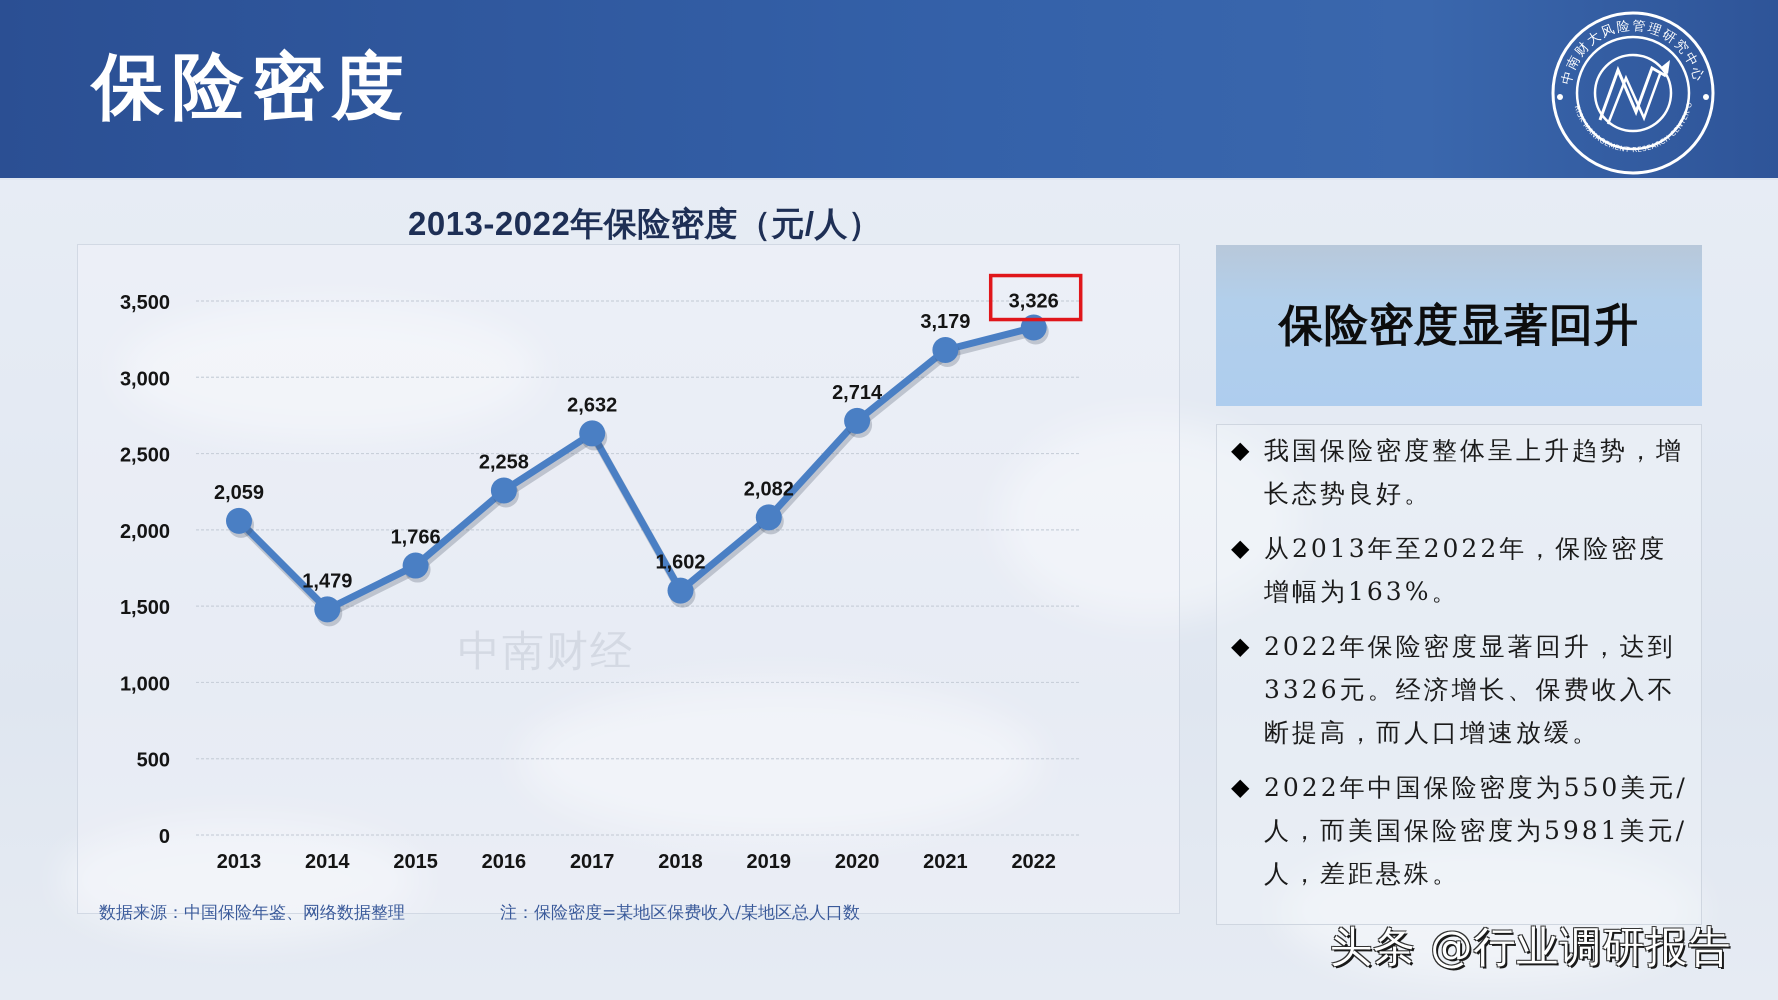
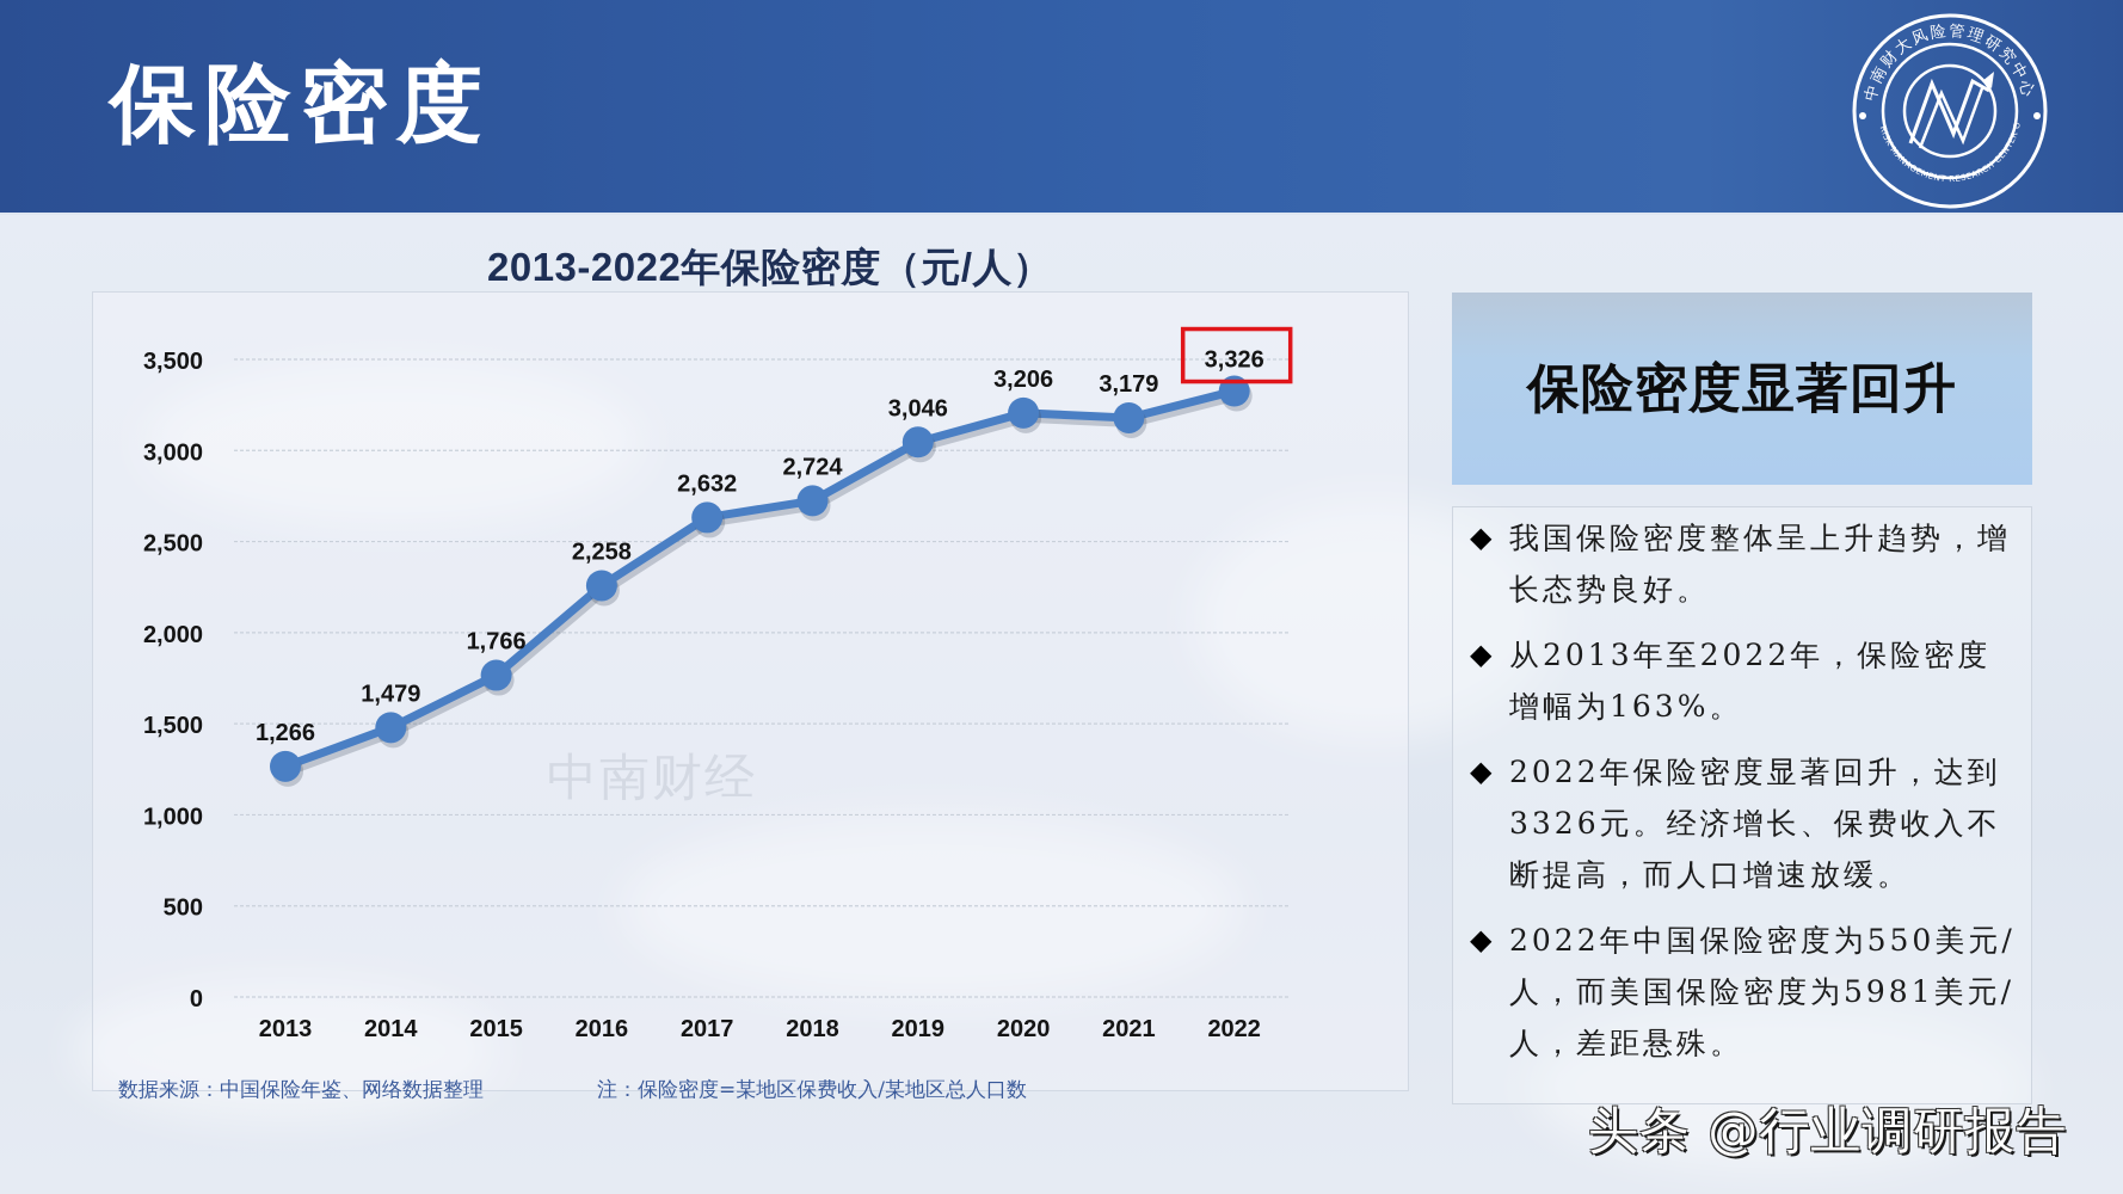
2013: 2,059 -> 1,266
2018: 1,602 -> 2,724
2019: 2,082 -> 3,046
2020: 2,714 -> 3,206
